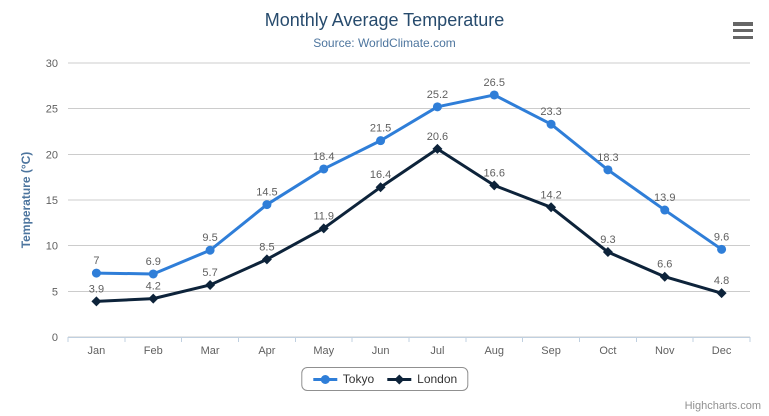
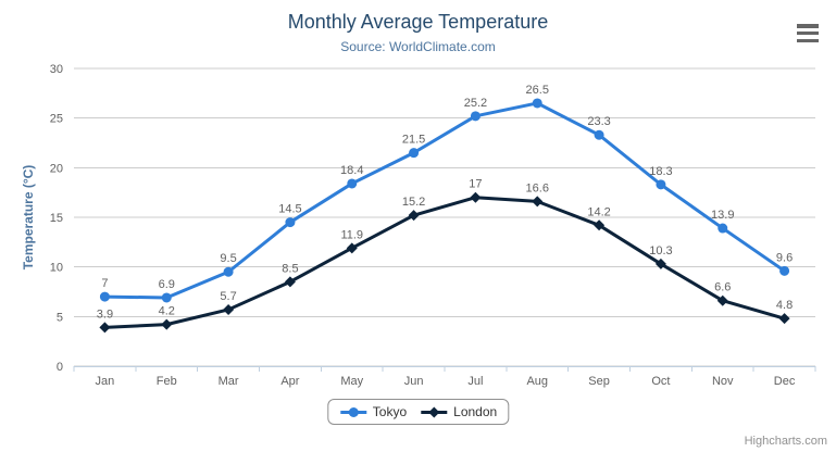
London/Jun: 16.4 -> 15.2
London/Jul: 20.6 -> 17
London/Oct: 9.3 -> 10.3
